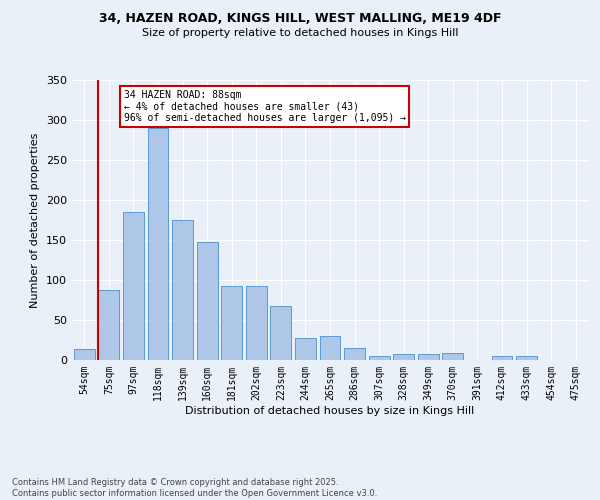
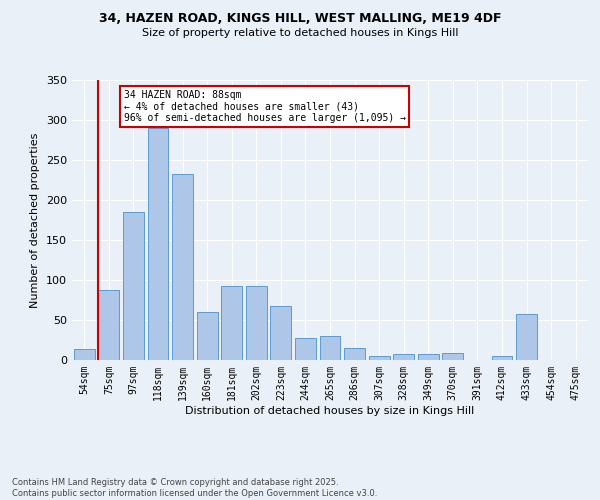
139sqm: 175 -> 232
160sqm: 148 -> 60
433sqm: 5 -> 58
